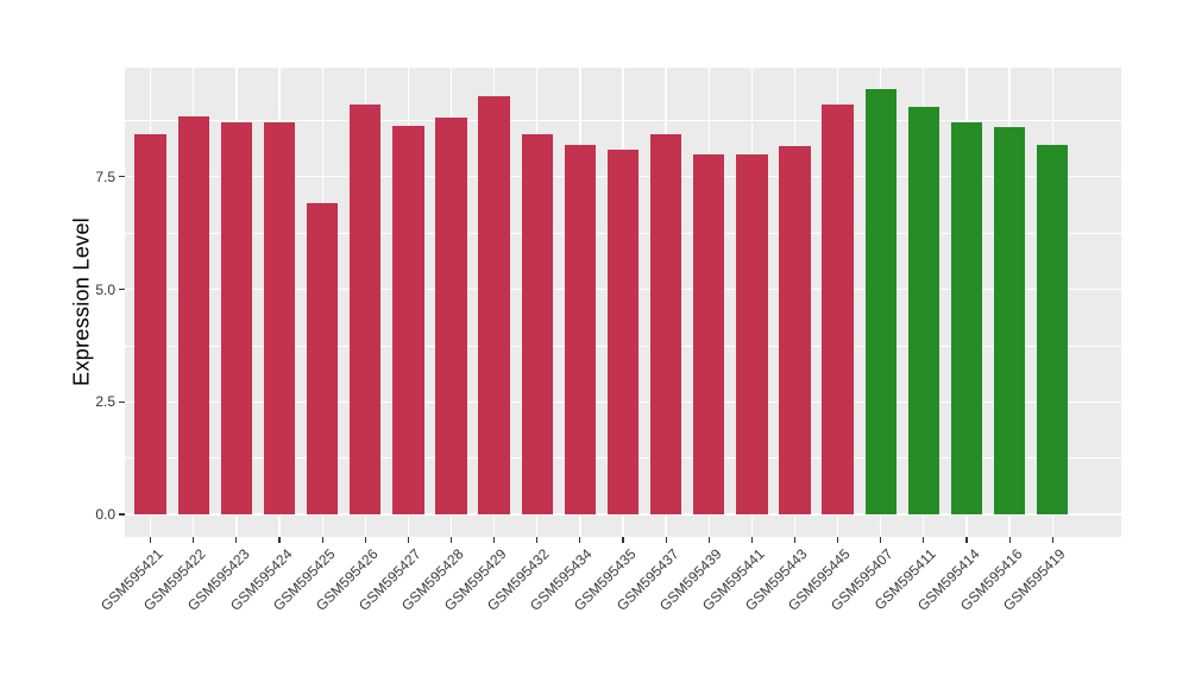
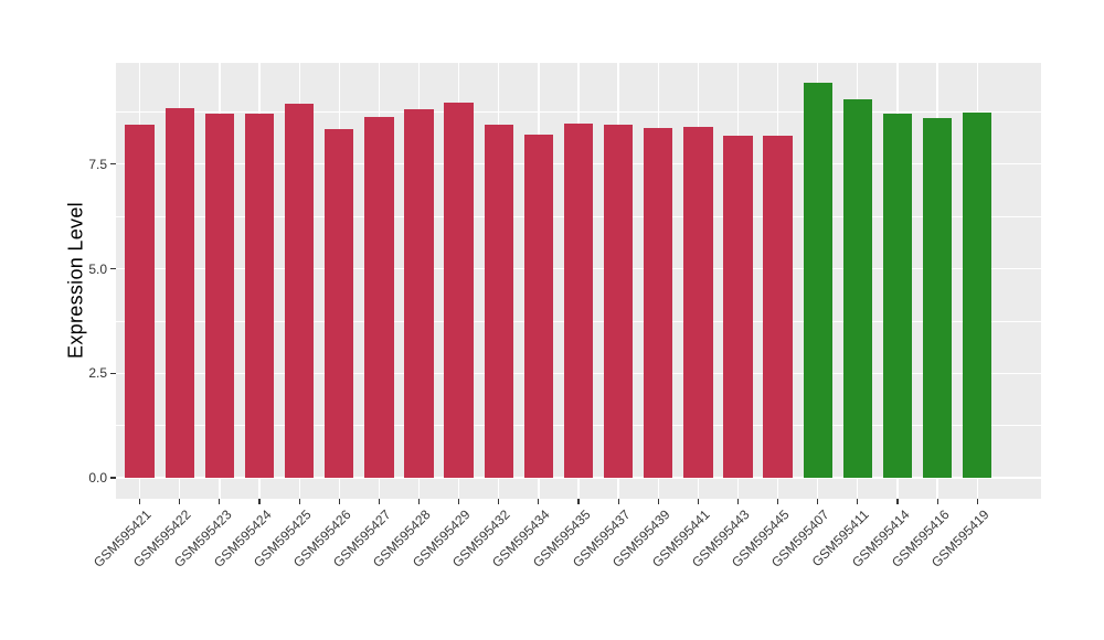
GSM595425: 6.9 -> 8.9
GSM595426: 9.1 -> 8.3
GSM595429: 9.3 -> 9.0
GSM595435: 8.1 -> 8.5
GSM595439: 8.0 -> 8.4
GSM595441: 8.0 -> 8.4
GSM595445: 9.1 -> 8.2
GSM595419: 8.2 -> 8.7
